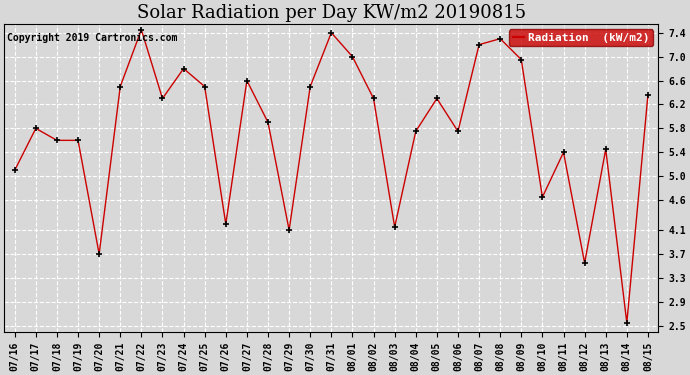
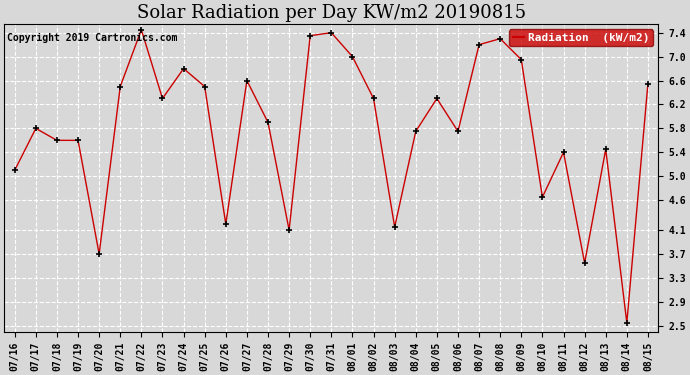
07/30: 6.50 -> 7.35
08/15: 6.36 -> 6.55
